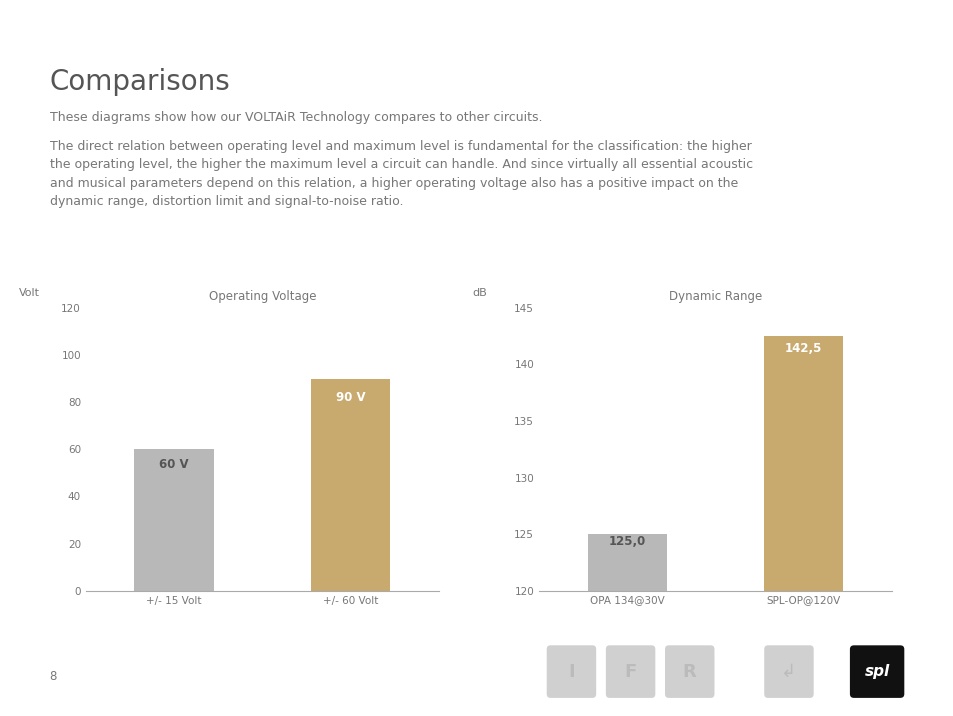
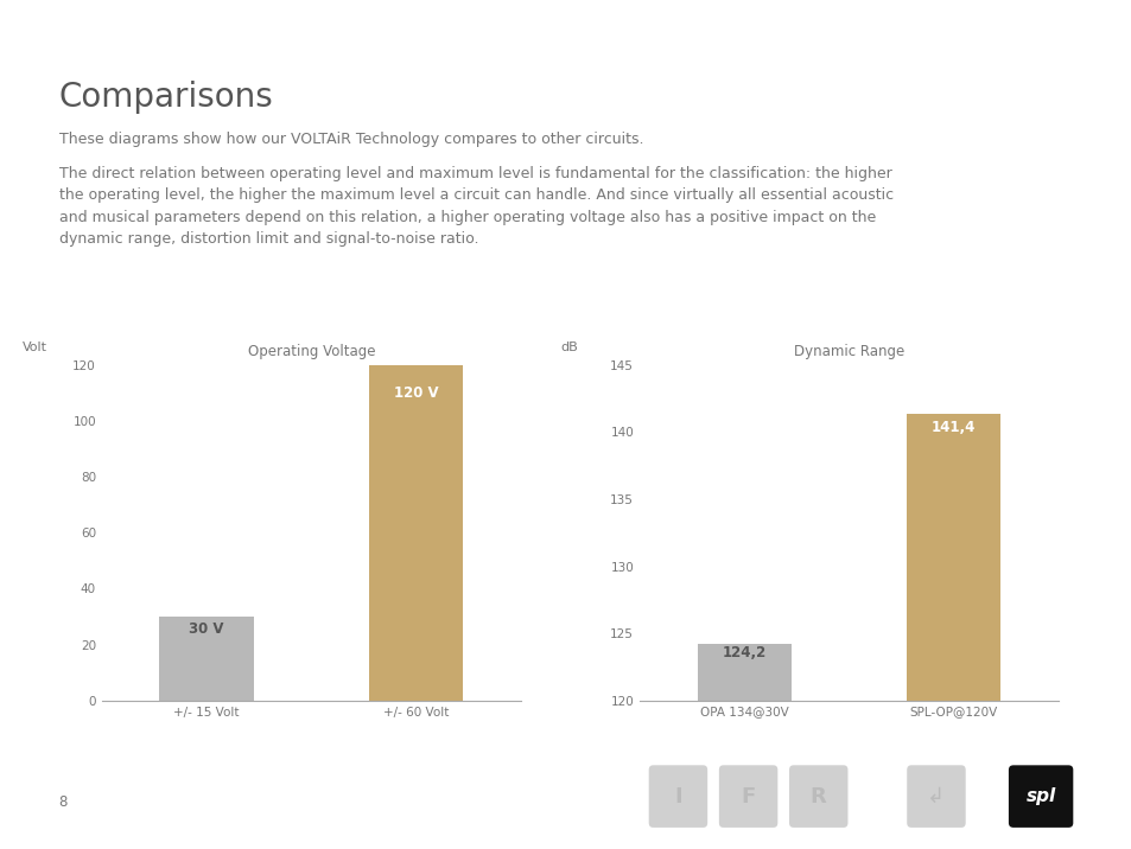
Operating Voltage/+/- 15 Volt: 60 -> 30
Operating Voltage/+/- 60 Volt: 90 -> 120
Dynamic Range/OPA 134@30V: 125,0 -> 124,2
Dynamic Range/SPL-OP@120V: 142,5 -> 141,4
